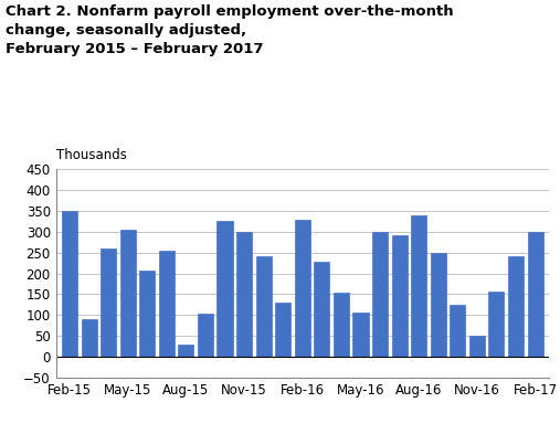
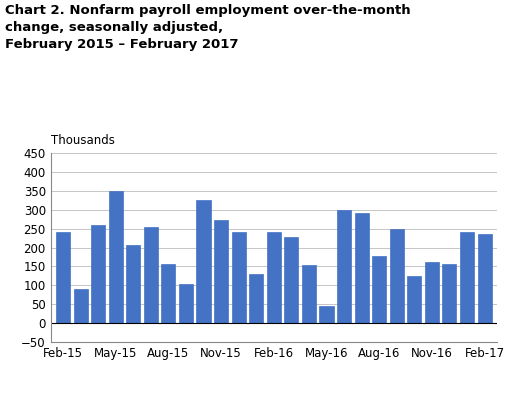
Feb-15: 350 -> 240
May-15: 305 -> 350
Aug-15: 30 -> 157
Nov-15: 300 -> 272
Feb-16: 330 -> 240
May-16: 105 -> 45
Aug-16: 340 -> 178
Nov-16: 50 -> 163
Feb-17: 300 -> 237
